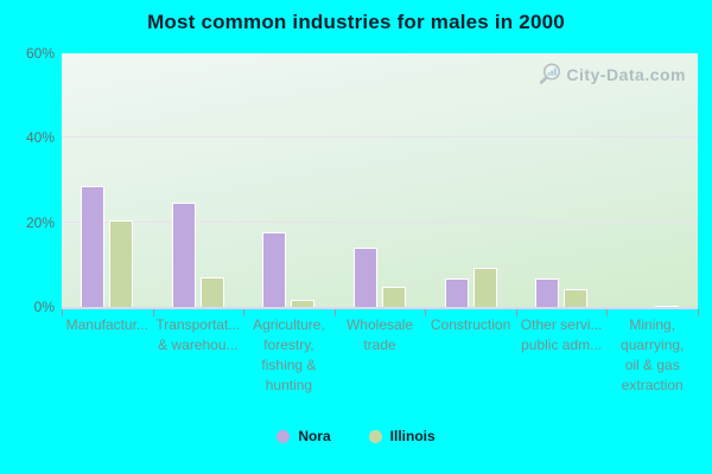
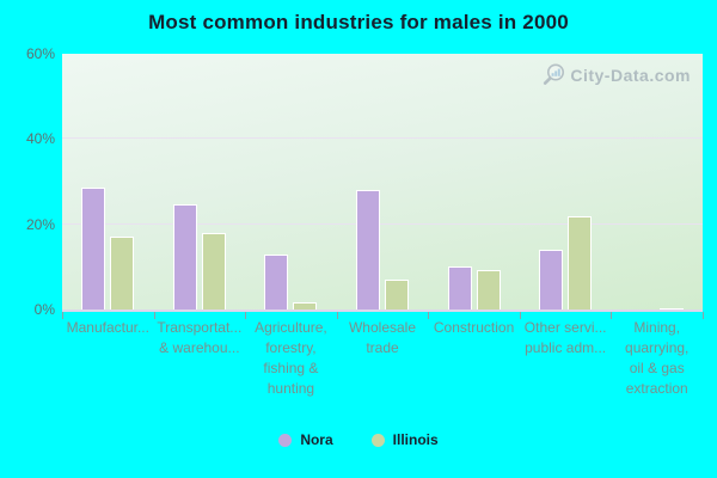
Illinois/Manufactur...: 21% -> 17%
Illinois/Transportat... & warehou...: 7% -> 18%
Nora/Agriculture, forestry, fishing & hunting: 18% -> 13%
Nora/Wholesale trade: 14% -> 28%
Illinois/Wholesale trade: 5% -> 7%
Nora/Construction: 7% -> 10%
Nora/Other servi... public adm...: 7% -> 14%
Illinois/Other servi... public adm...: 4% -> 22%
